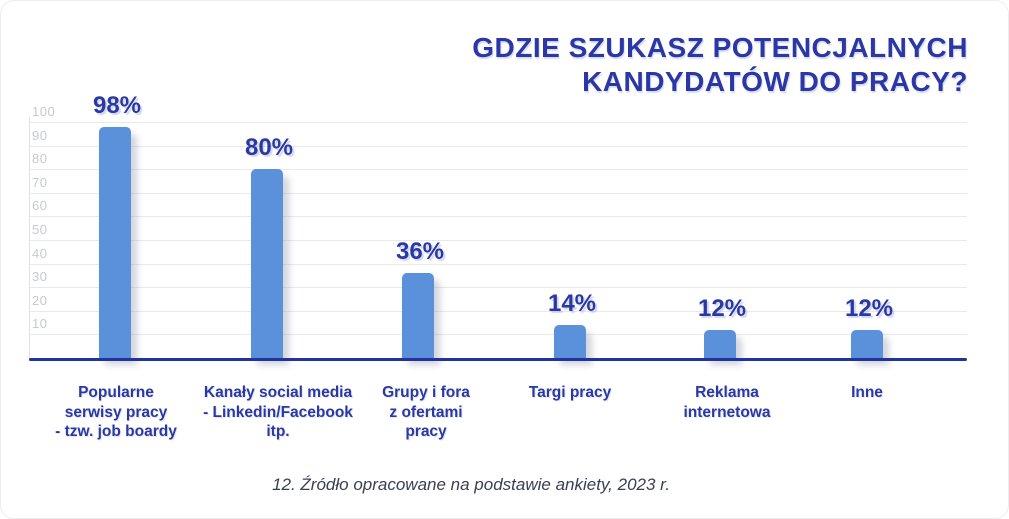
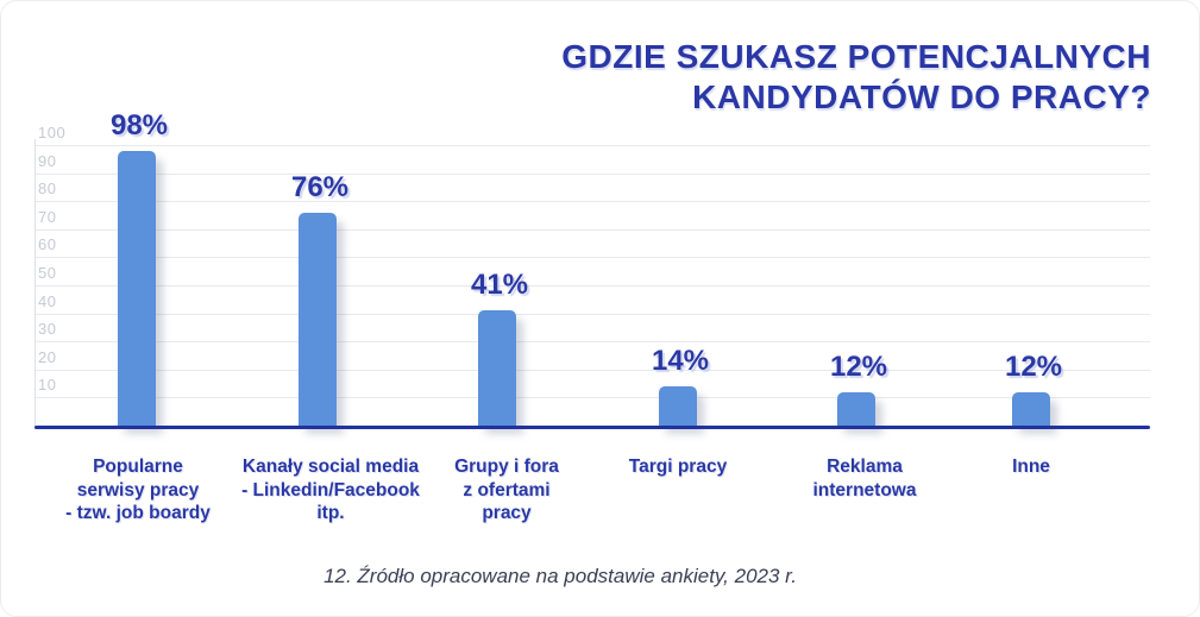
Kanały social media - Linkedin/Facebook itp.: 80% -> 76%
Grupy i fora z ofertami pracy: 36% -> 41%
